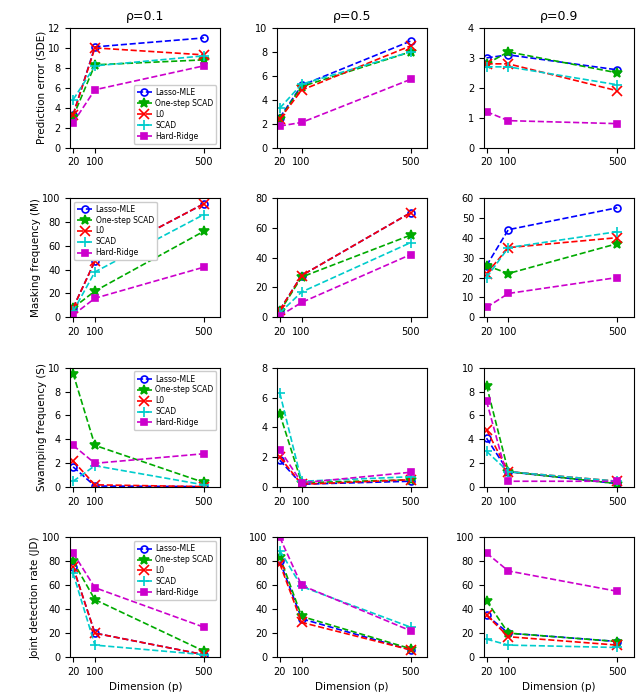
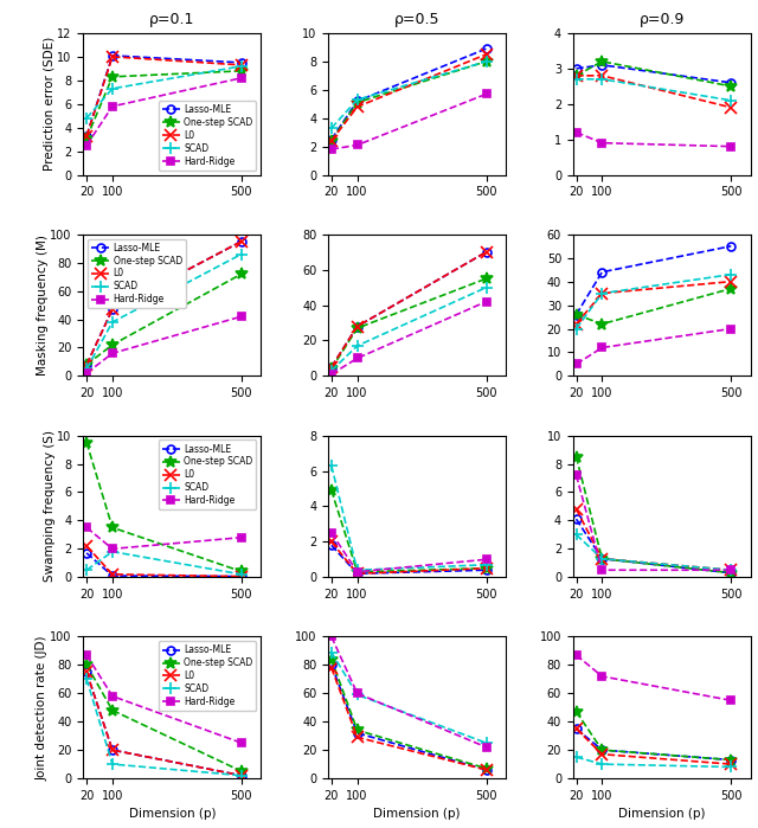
ρ=0.1/SCAD/100: 8.2 -> 7.3
ρ=0.1/Lasso-MLE/500: 11.0 -> 9.5
